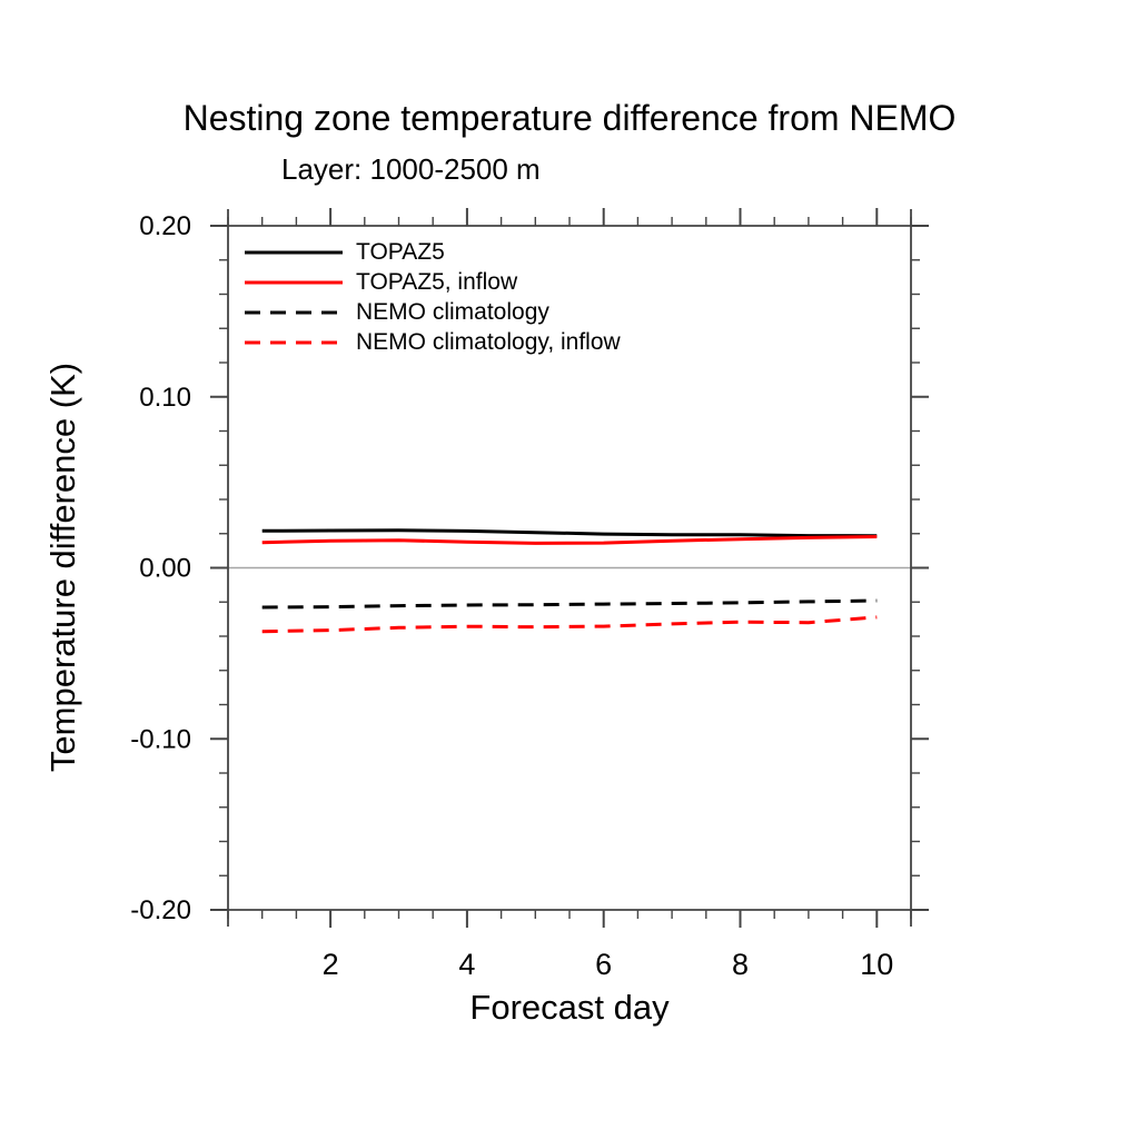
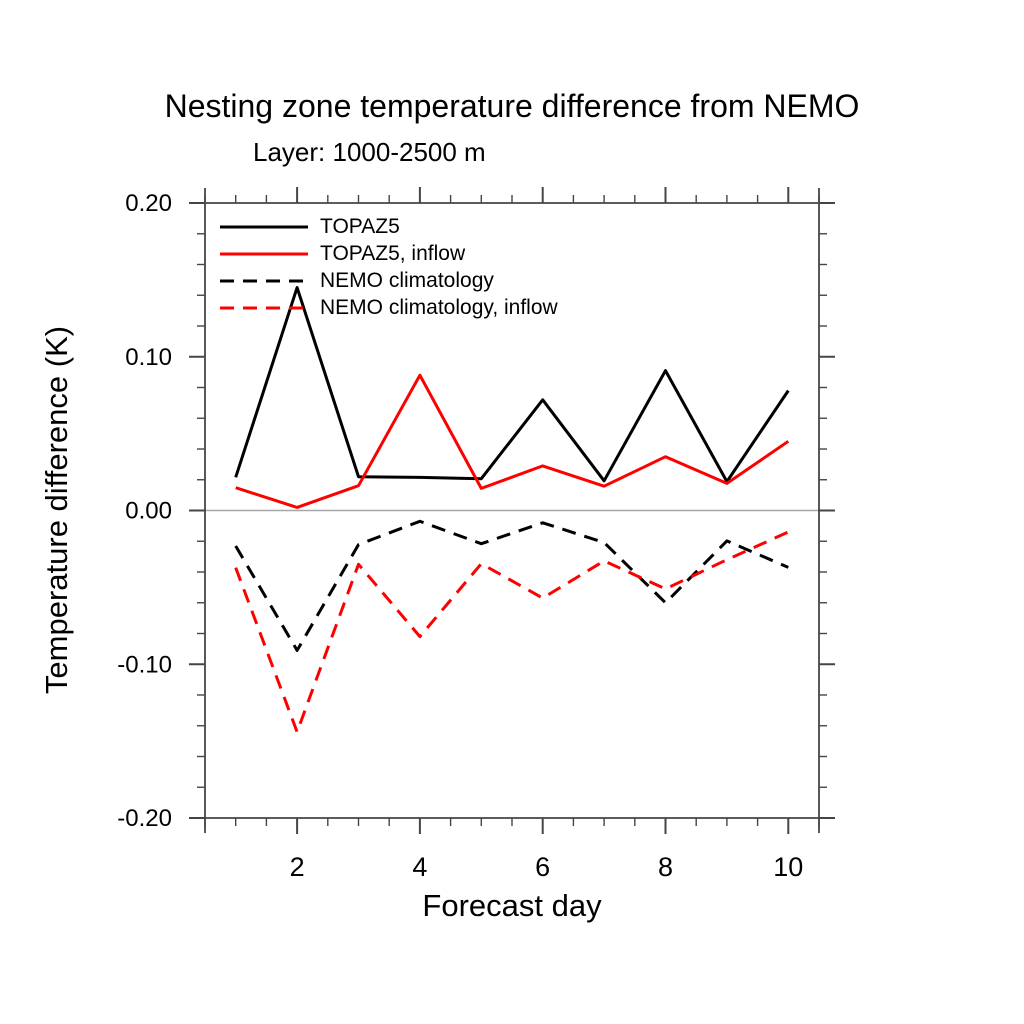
TOPAZ5/2: 0.022 -> 0.145
TOPAZ5, inflow/2: 0.016 -> 0.002
NEMO climatology/2: -0.023 -> -0.091
NEMO climatology, inflow/2: -0.036 -> -0.144
TOPAZ5, inflow/4: 0.015 -> 0.088
NEMO climatology/4: -0.022 -> -0.007
NEMO climatology, inflow/4: -0.034 -> -0.082
TOPAZ5/6: 0.020 -> 0.072
TOPAZ5, inflow/6: 0.015 -> 0.029
NEMO climatology/6: -0.021 -> -0.008
NEMO climatology, inflow/6: -0.034 -> -0.057
TOPAZ5/8: 0.019 -> 0.091
TOPAZ5, inflow/8: 0.017 -> 0.035
NEMO climatology/8: -0.020 -> -0.060
NEMO climatology, inflow/8: -0.032 -> -0.051
TOPAZ5/10: 0.019 -> 0.078
TOPAZ5, inflow/10: 0.018 -> 0.045
NEMO climatology/10: -0.019 -> -0.037
NEMO climatology, inflow/10: -0.029 -> -0.014
